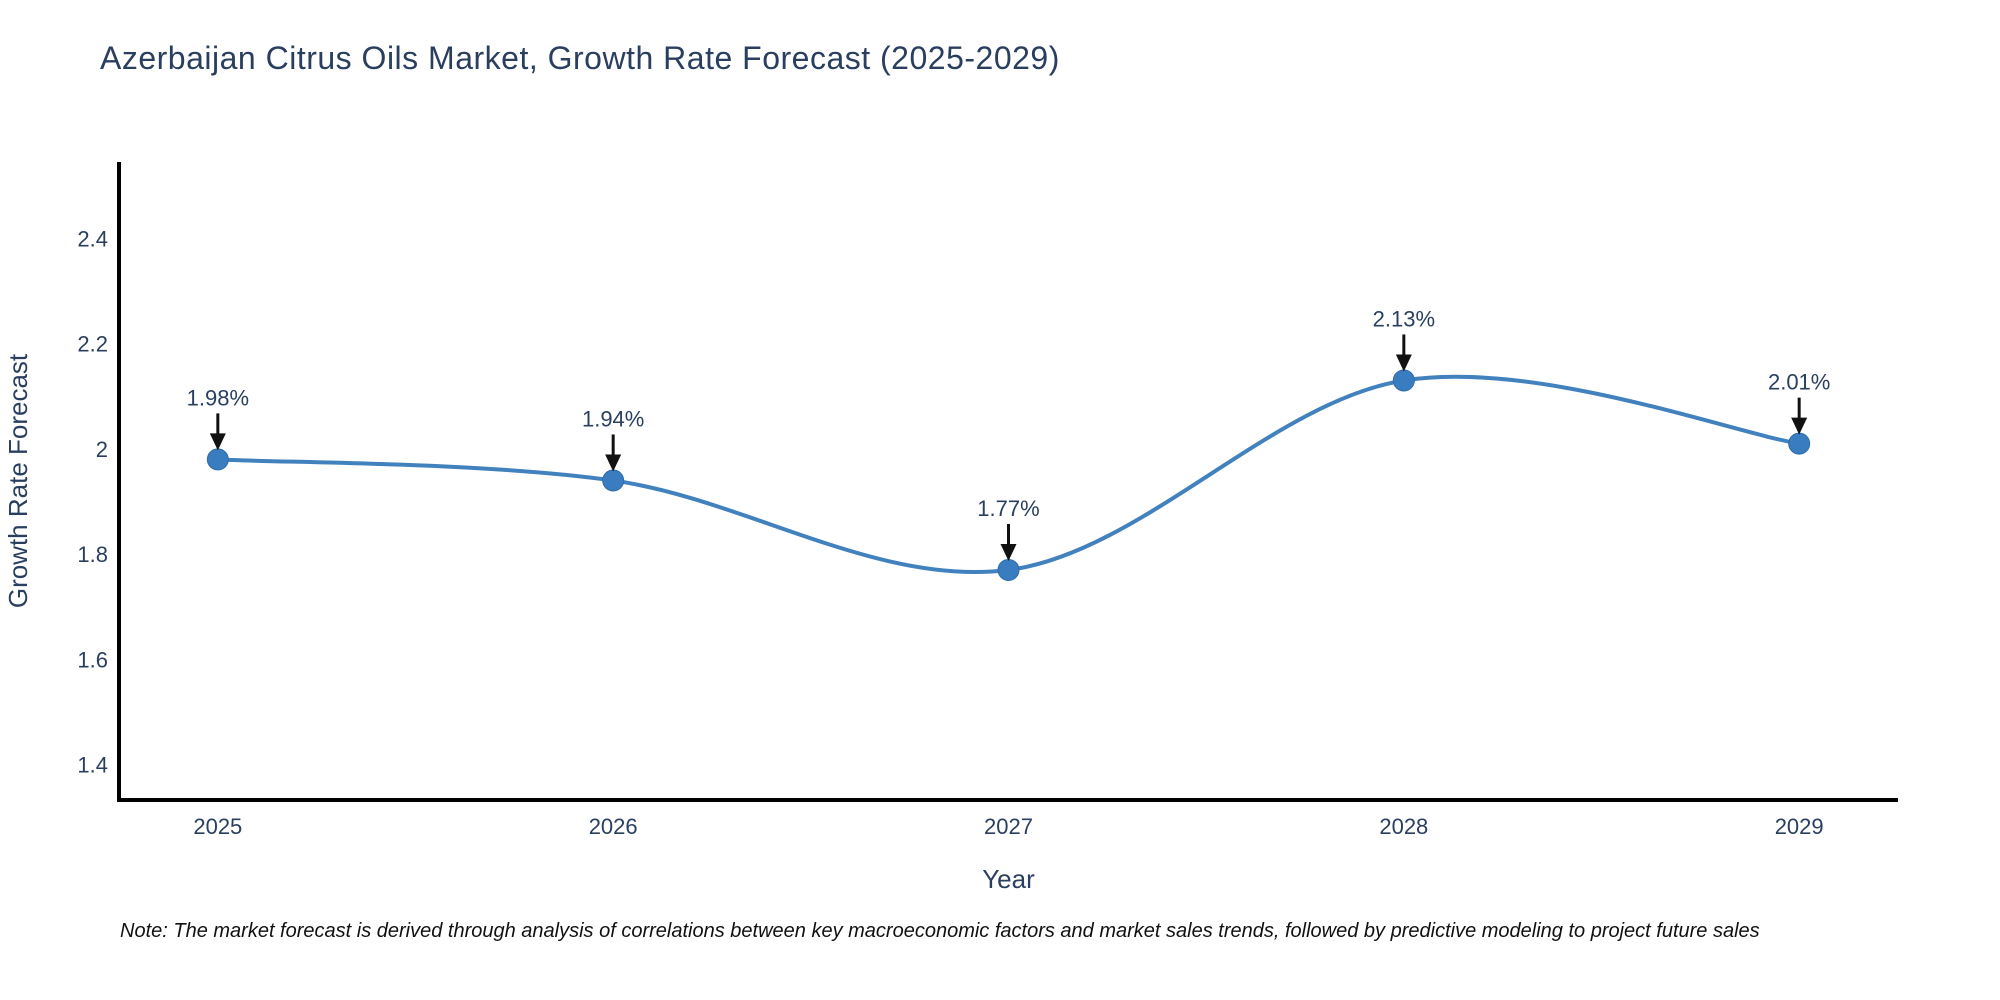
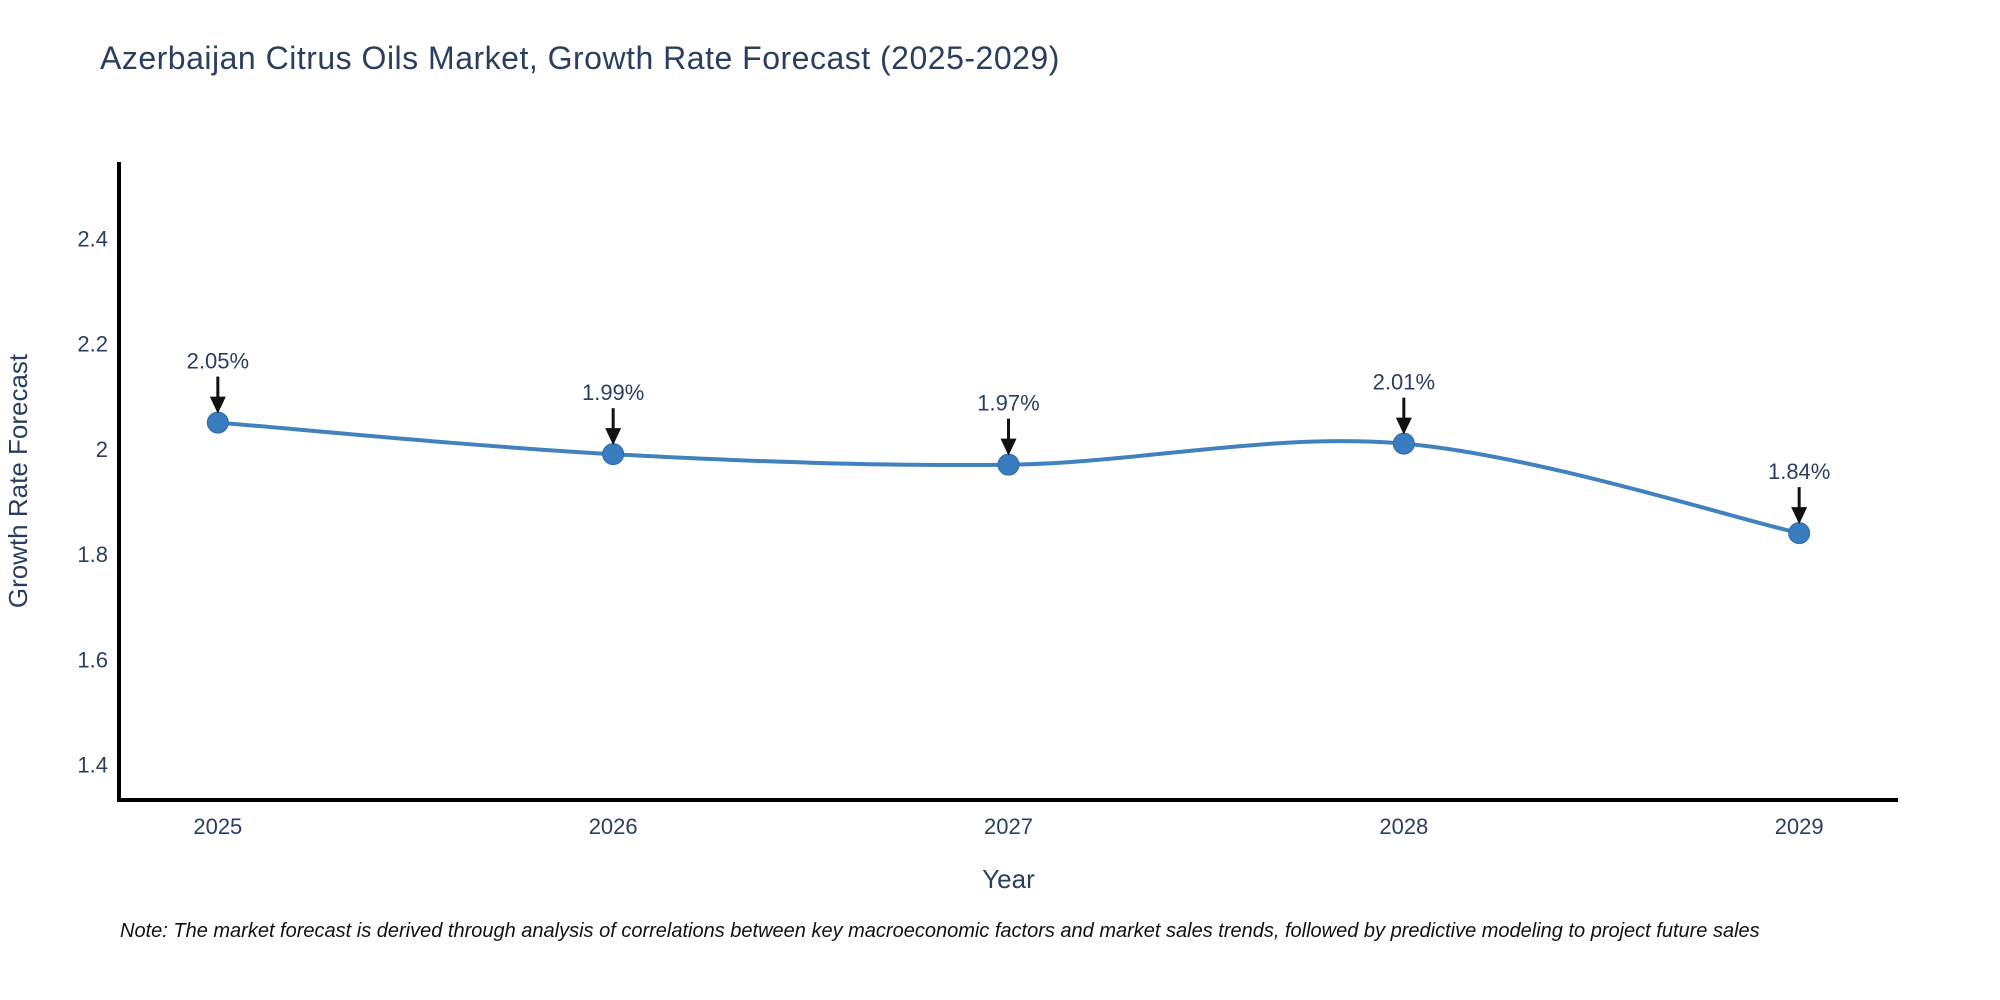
2025: 1.98% -> 2.05%
2026: 1.94% -> 1.99%
2027: 1.77% -> 1.97%
2028: 2.13% -> 2.01%
2029: 2.01% -> 1.84%
